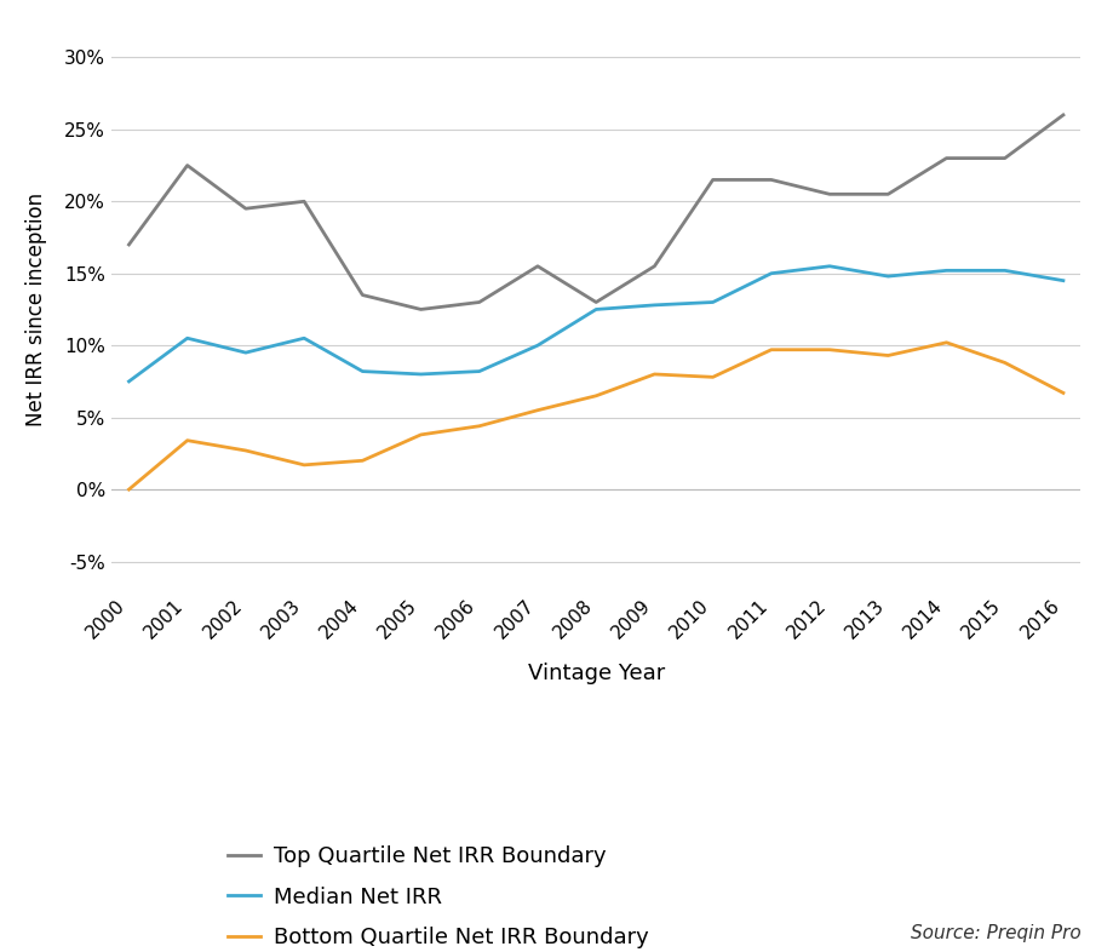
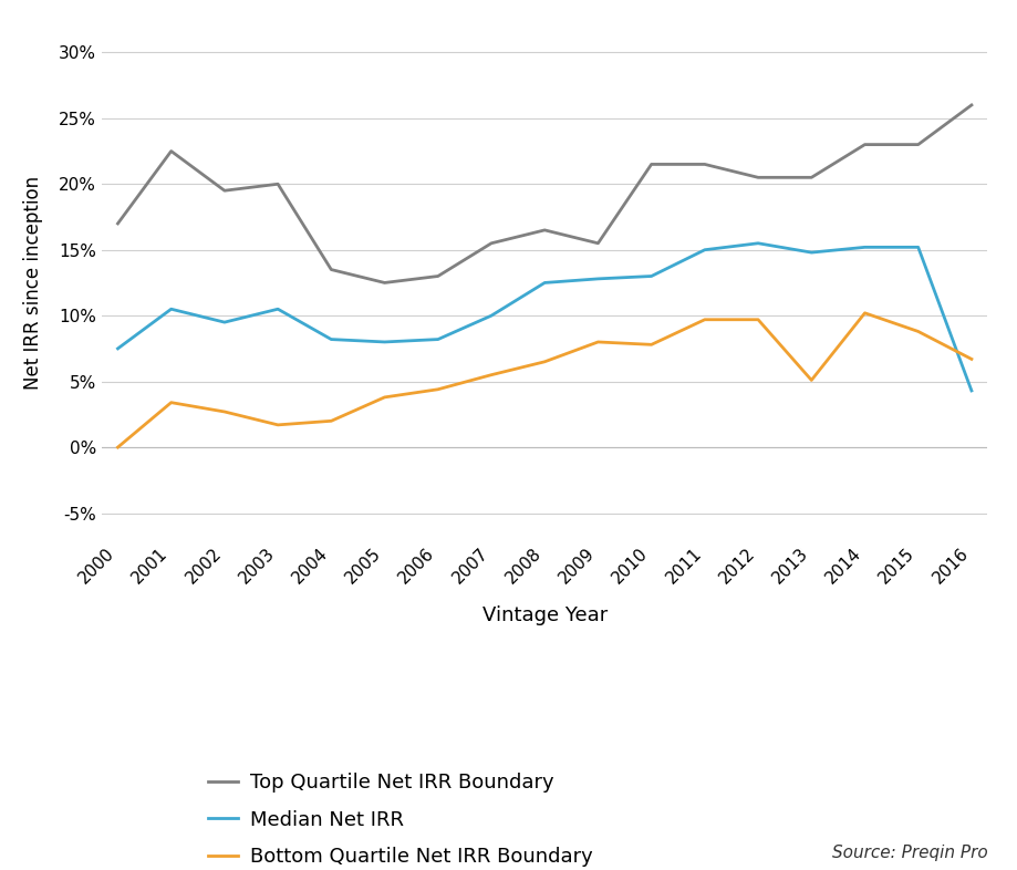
Top Quartile Net IRR Boundary/2008: 13.0% -> 16.5%
Bottom Quartile Net IRR Boundary/2013: 9.3% -> 5.1%
Median Net IRR/2016: 14.5% -> 4.3%
